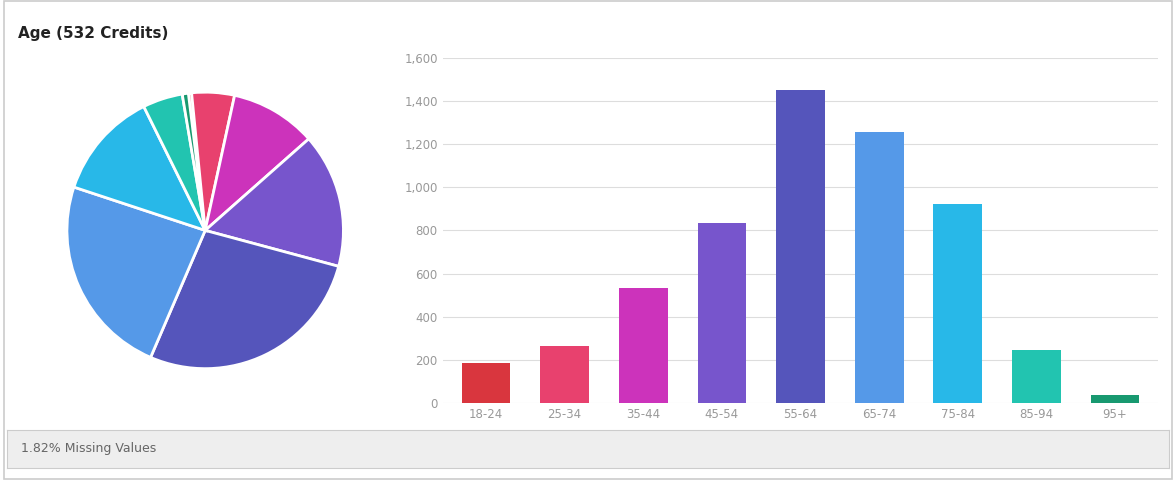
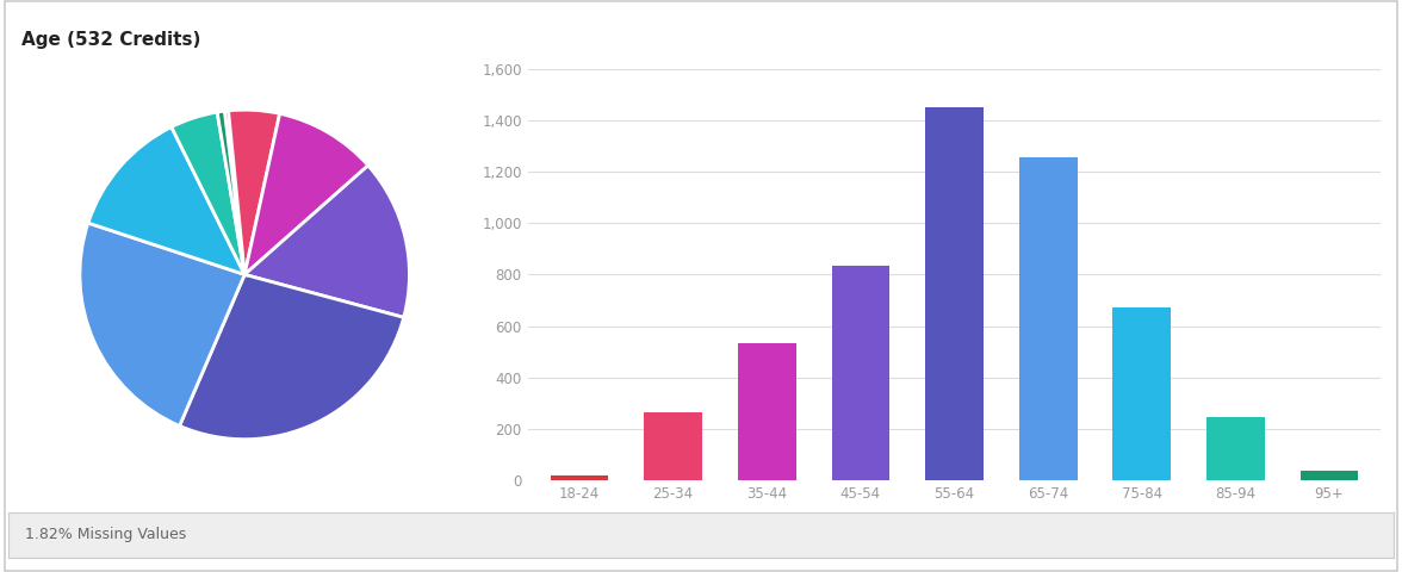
18-24: 185 -> 20
75-84: 920 -> 670
